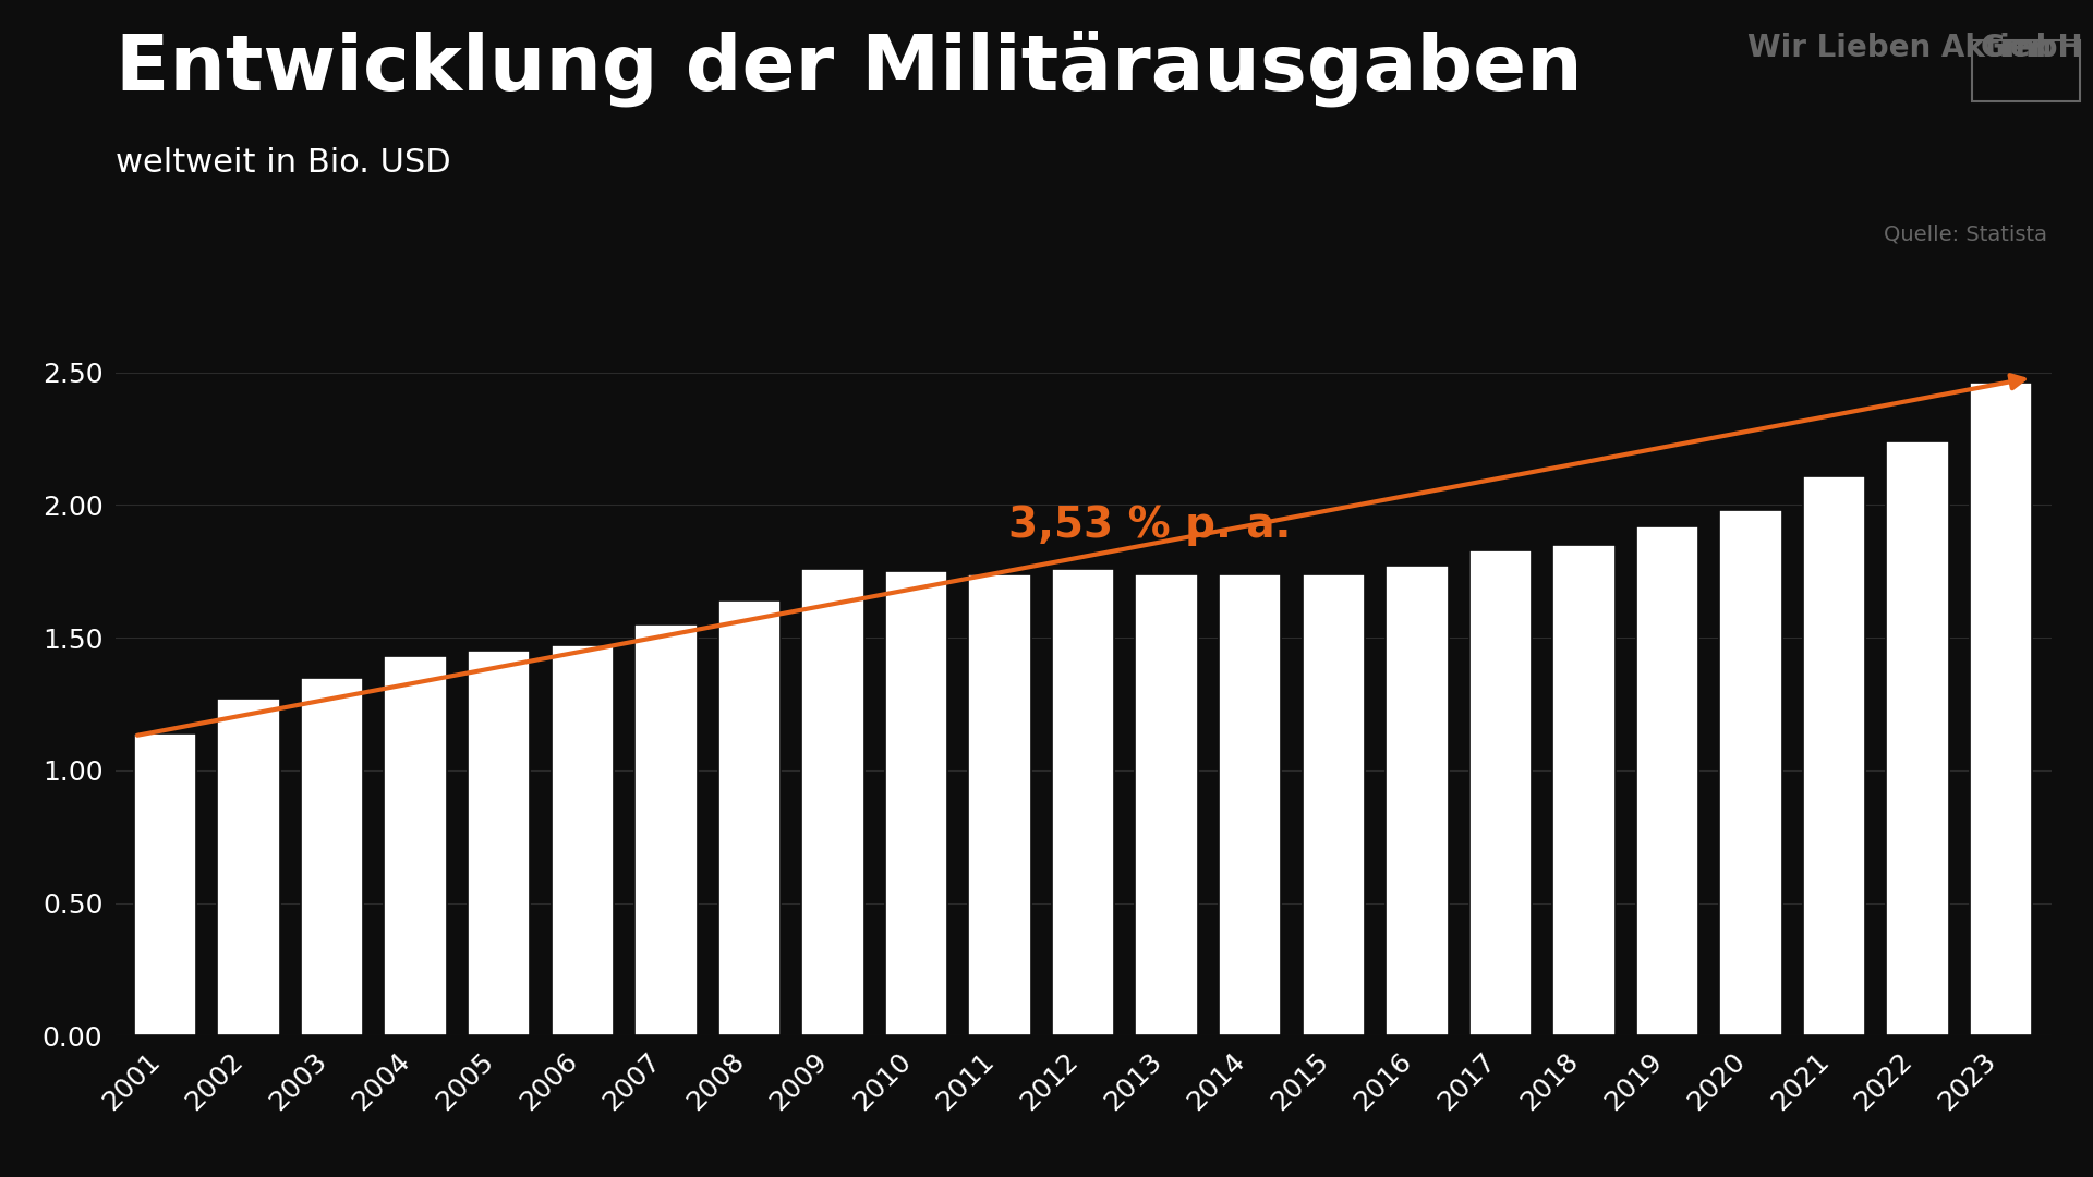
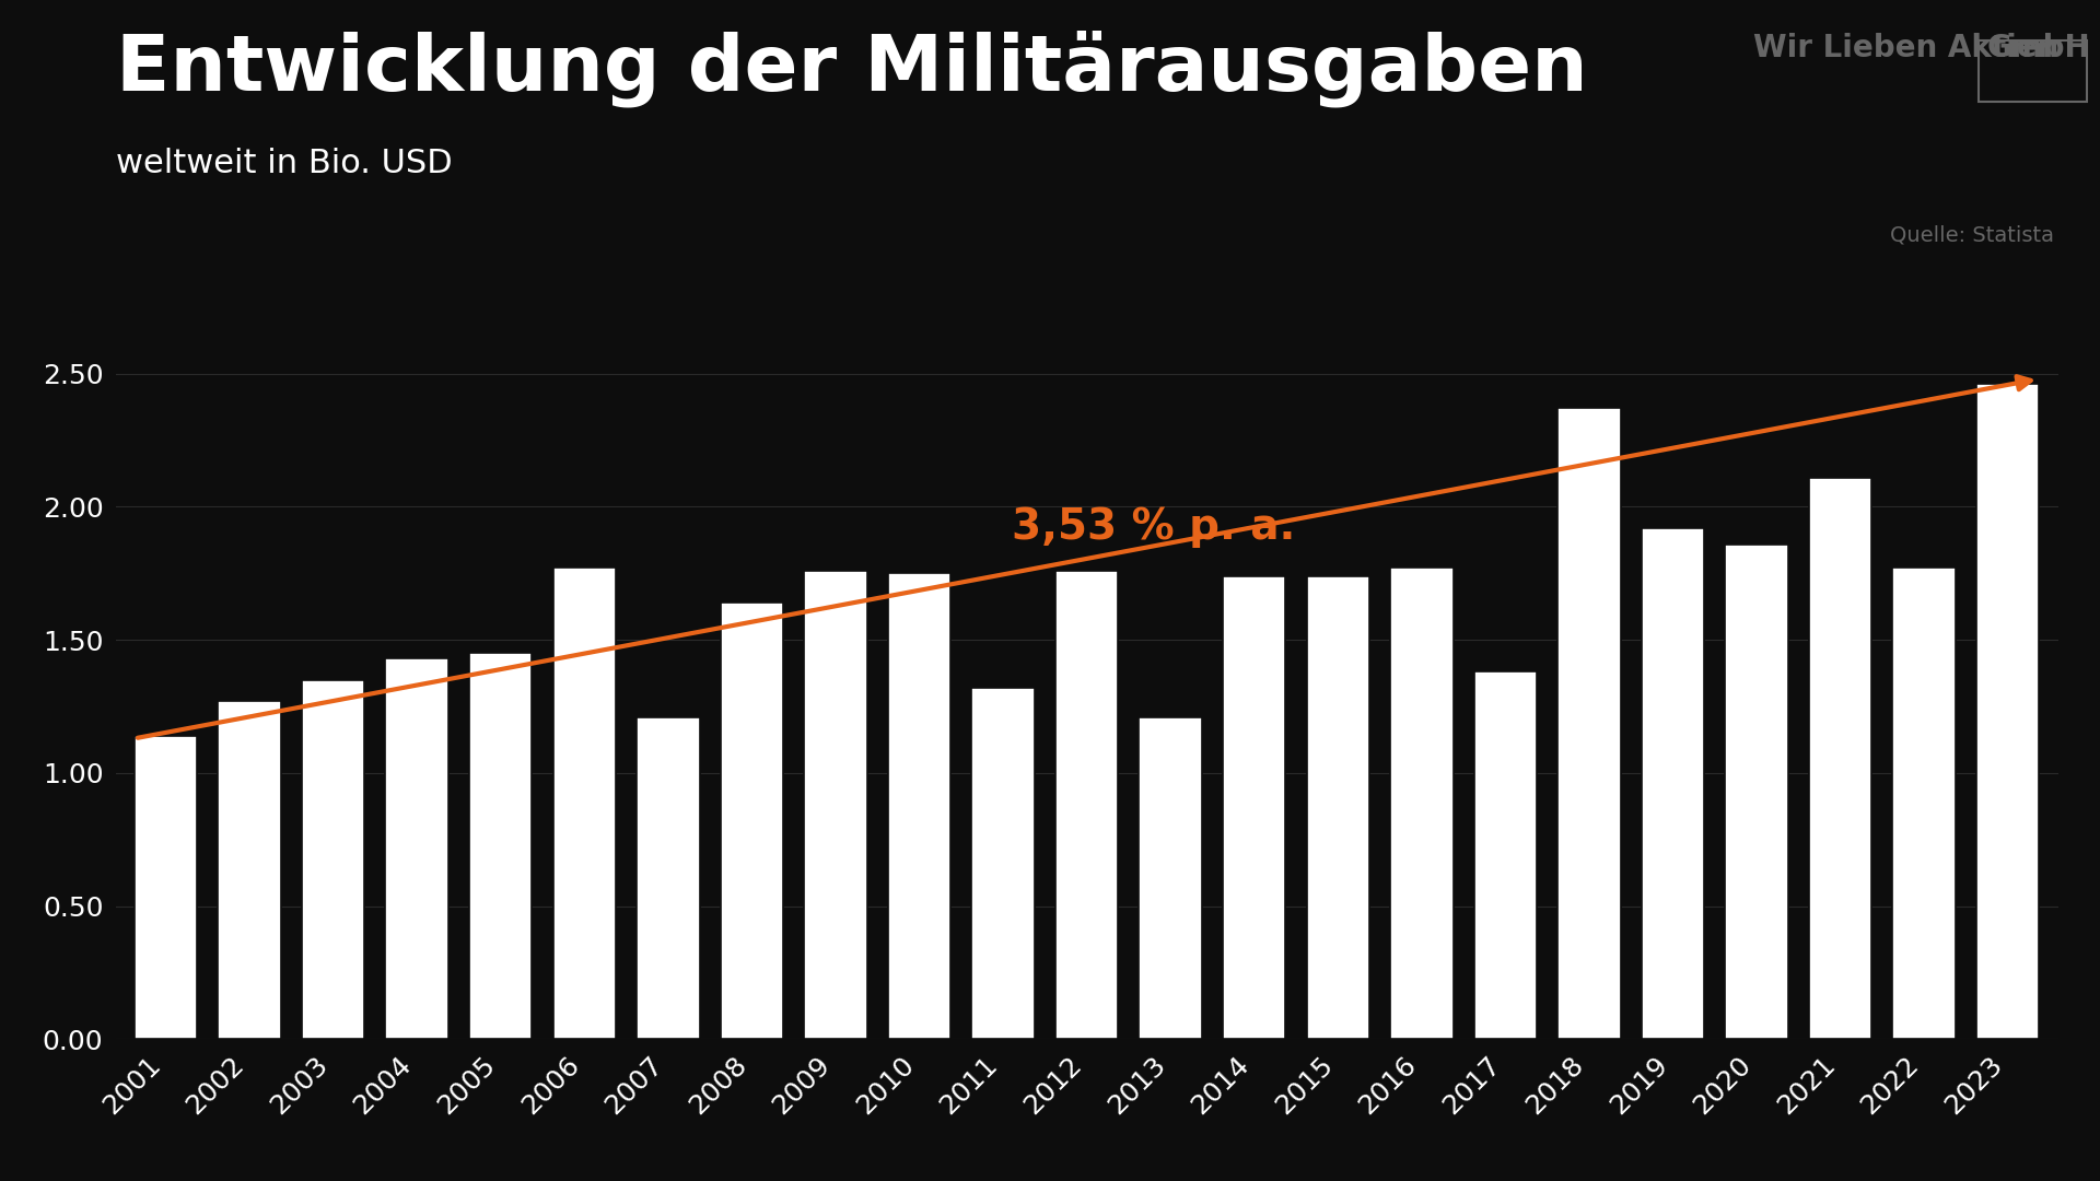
2006: 1.47 -> 1.77
2007: 1.55 -> 1.21
2011: 1.74 -> 1.32
2013: 1.74 -> 1.21
2017: 1.83 -> 1.38
2018: 1.85 -> 2.37
2020: 1.98 -> 1.86
2022: 2.24 -> 1.77
